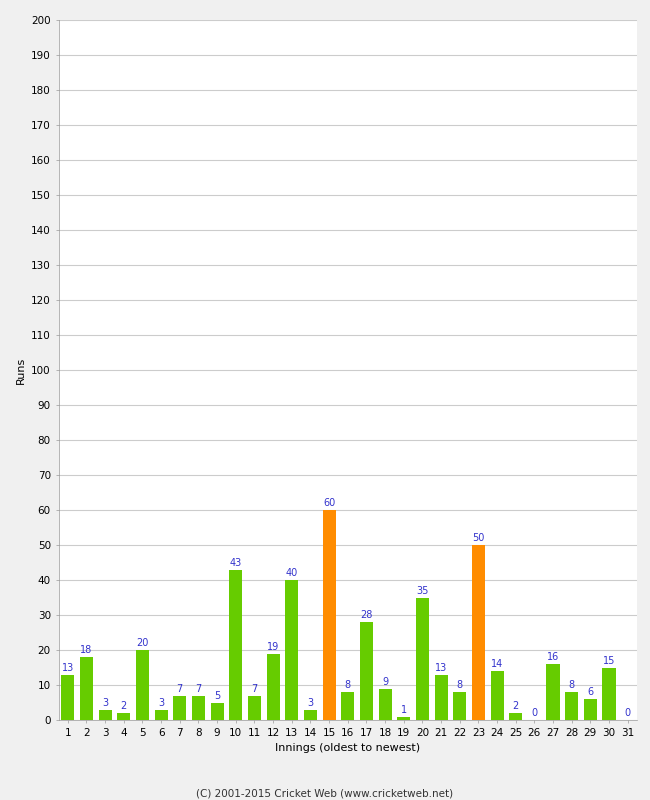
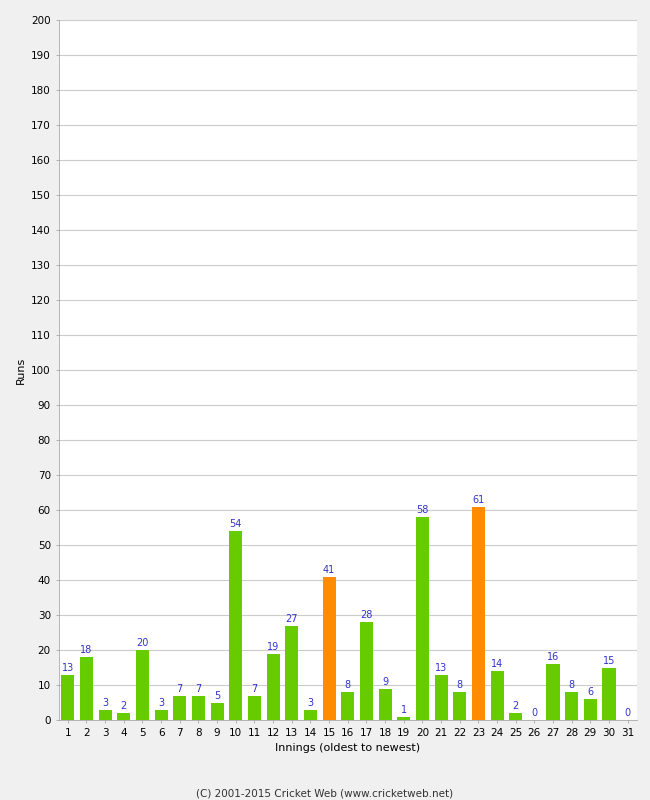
10: 43 -> 54
13: 40 -> 27
15: 60 -> 41
20: 35 -> 58
23: 50 -> 61
